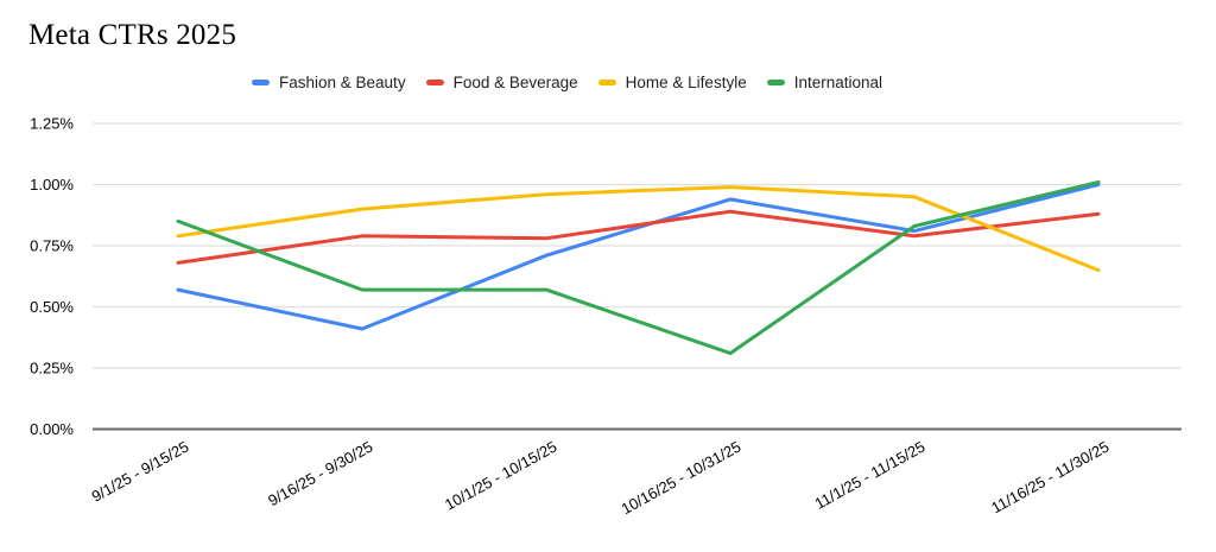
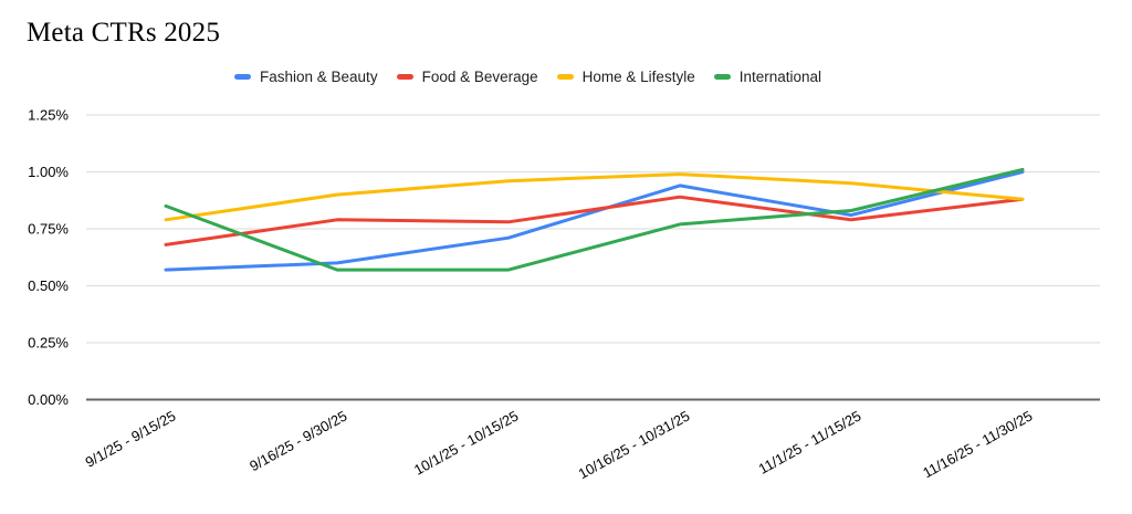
Fashion & Beauty/9/16/25 - 9/30/25: 0.41% -> 0.60%
International/10/16/25 - 10/31/25: 0.31% -> 0.77%
Home & Lifestyle/11/16/25 - 11/30/25: 0.65% -> 0.88%
